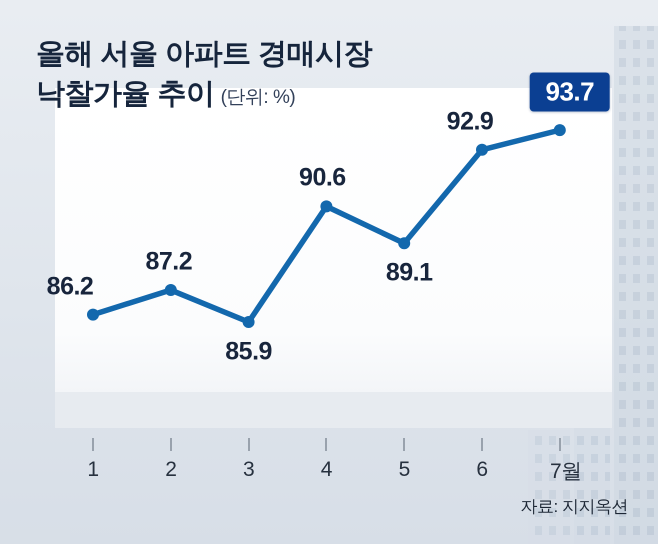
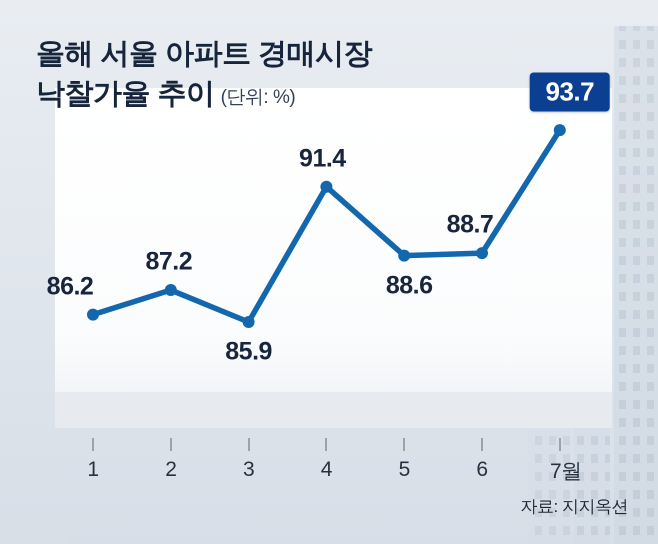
4: 90.6 -> 91.4
5: 89.1 -> 88.6
6: 92.9 -> 88.7
